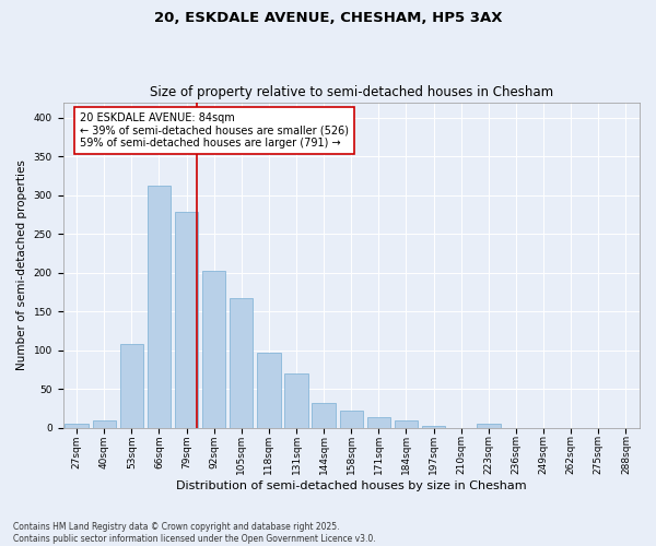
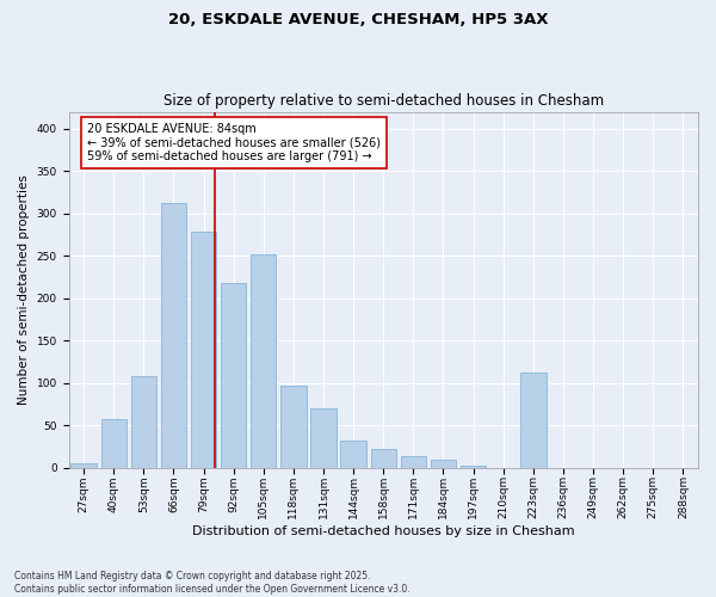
40sqm: 10 -> 58
92sqm: 202 -> 218
105sqm: 167 -> 252
223sqm: 5 -> 112
